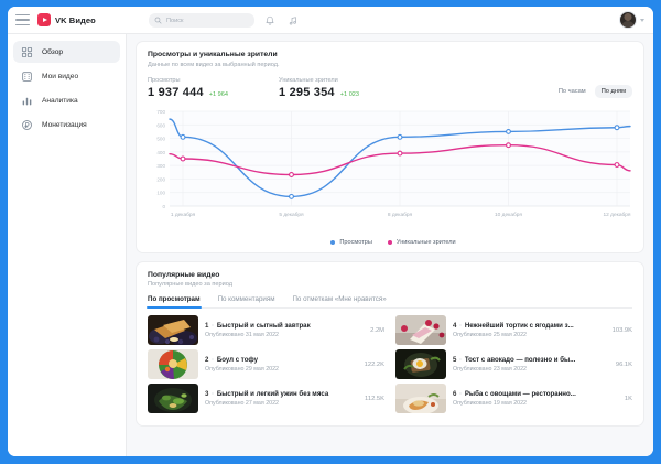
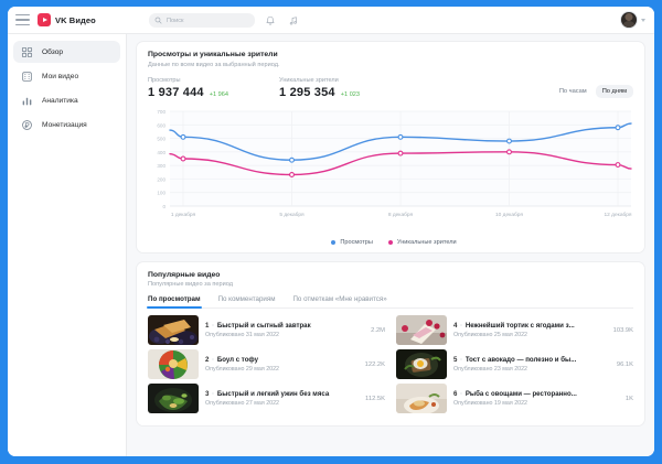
Просмотры/5 декабря: 70 -> 340
Просмотры/10 декабря: 550 -> 480
Уникальные зрители/10 декабря: 450 -> 400
